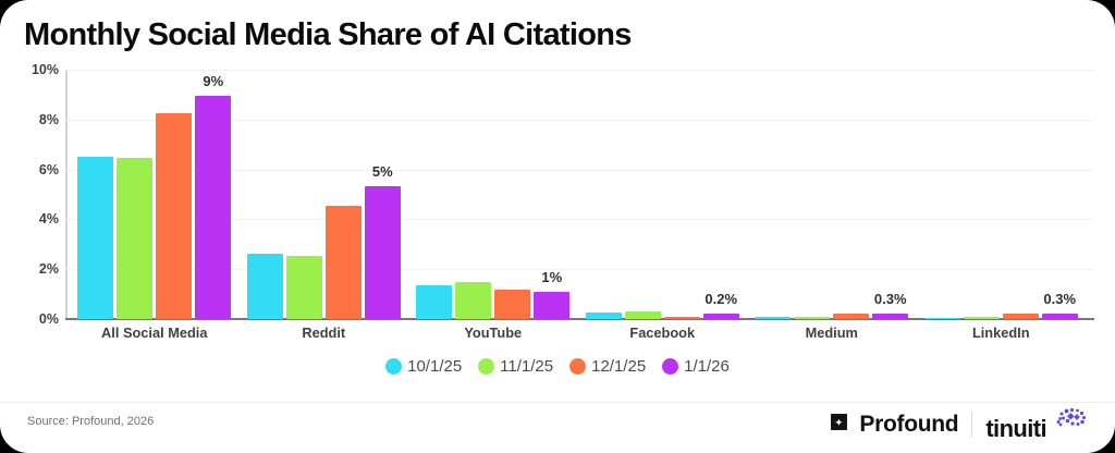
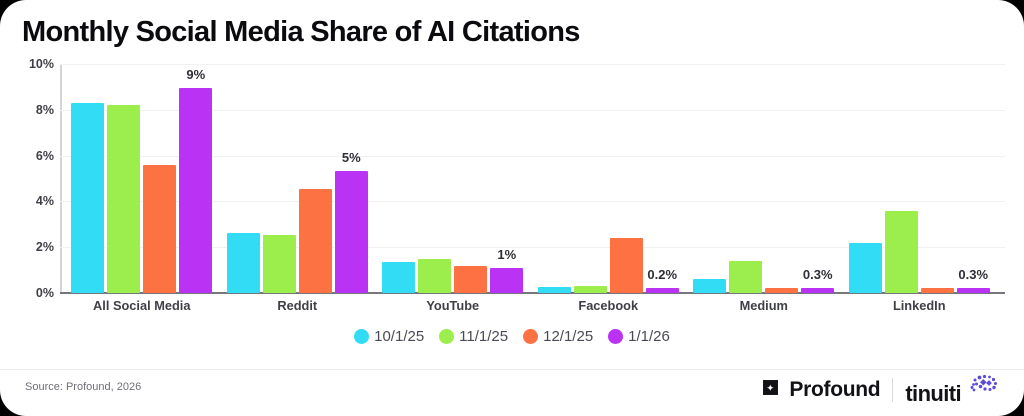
10/1/25/All Social Media: 6.5% -> 8.3%
11/1/25/All Social Media: 6.5% -> 8.2%
12/1/25/All Social Media: 8.2% -> 5.6%
12/1/25/Facebook: 0.1% -> 2.4%
10/1/25/Medium: 0.1% -> 0.6%
11/1/25/Medium: 0.1% -> 1.4%
10/1/25/LinkedIn: 0.1% -> 2.2%
11/1/25/LinkedIn: 0.1% -> 3.6%
